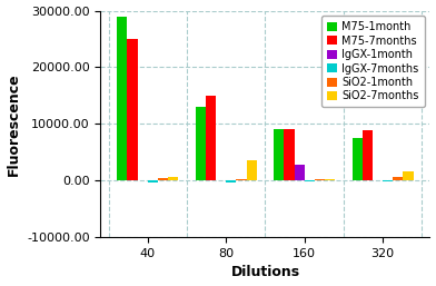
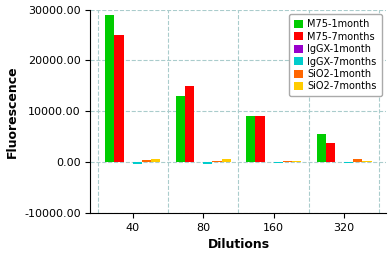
SiO2-7months/80: 3600 -> 600
IgGX-1month/160: 2800 -> 0
M75-1month/320: 7600 -> 5500
M75-7months/320: 8800 -> 3700
SiO2-7months/320: 1600 -> 200
